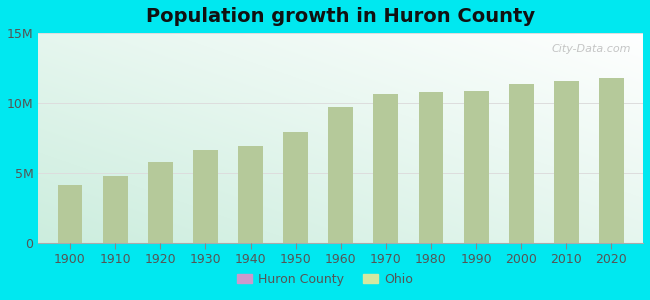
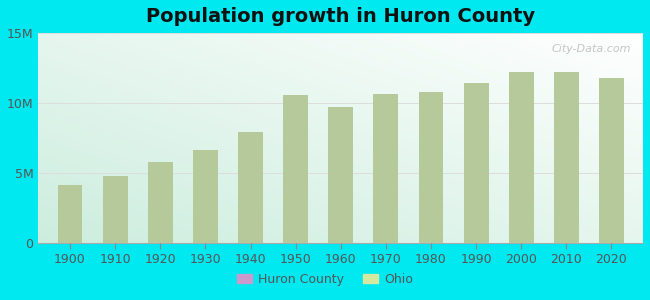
1940: 6.9M -> 7.9M
1950: 7.9M -> 10.6M
1990: 10.8M -> 11.4M
2000: 11.4M -> 12.2M
2010: 11.5M -> 12.2M
